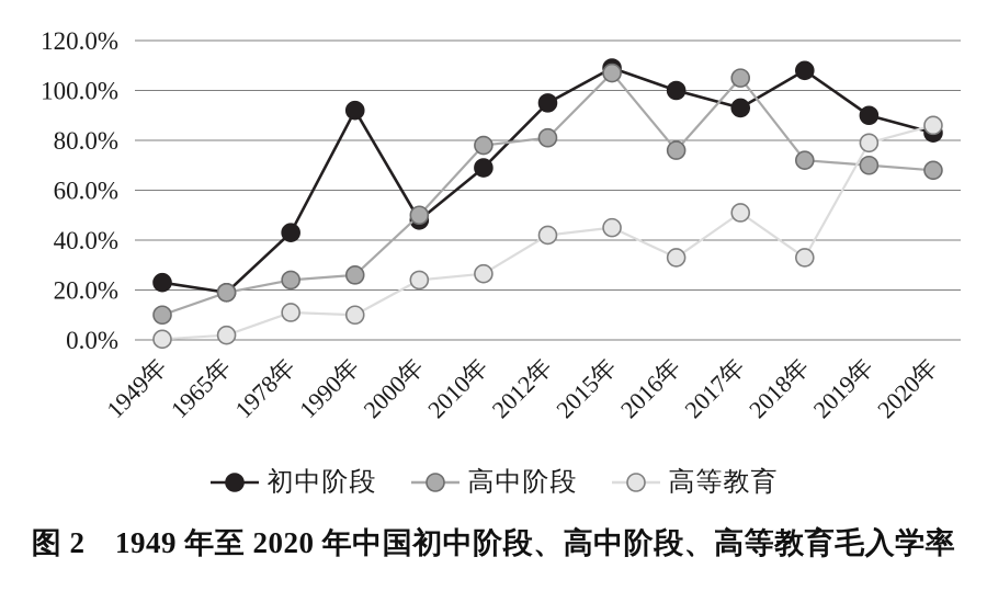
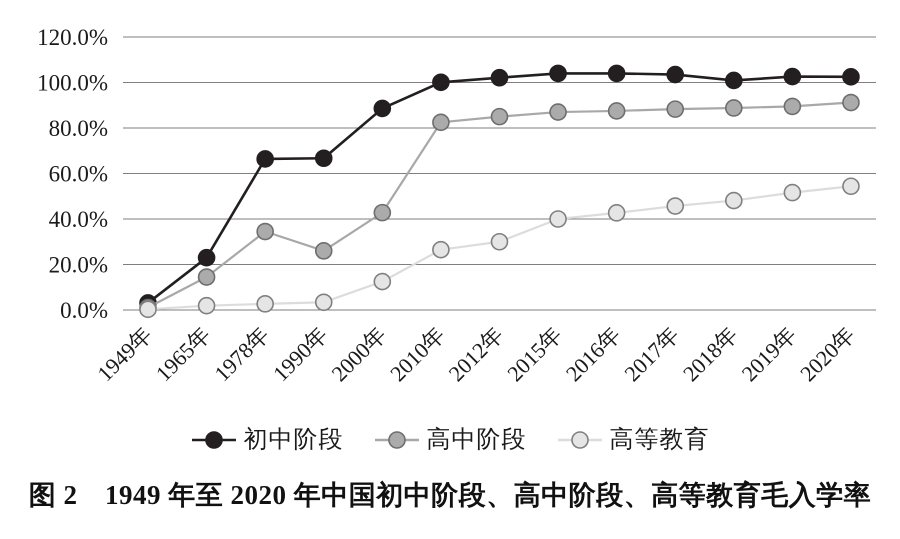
初中阶段/1949年: 23% -> 3%
高中阶段/1949年: 10% -> 1%
初中阶段/1965年: 19% -> 23%
高中阶段/1965年: 19% -> 14%
初中阶段/1978年: 43% -> 66%
高中阶段/1978年: 24% -> 34%
高等教育/1978年: 11% -> 3%
初中阶段/1990年: 92% -> 67%
高等教育/1990年: 10% -> 3%
初中阶段/2000年: 48% -> 89%
高中阶段/2000年: 50% -> 43%
高等教育/2000年: 24% -> 12%
初中阶段/2010年: 69% -> 100%
高中阶段/2010年: 78% -> 82%
初中阶段/2012年: 95% -> 102%
高中阶段/2012年: 81% -> 85%
高等教育/2012年: 42% -> 30%
初中阶段/2015年: 109% -> 104%
高中阶段/2015年: 107% -> 87%
高等教育/2015年: 45% -> 40%
初中阶段/2016年: 100% -> 104%
高中阶段/2016年: 76% -> 88%
高等教育/2016年: 33% -> 43%
初中阶段/2017年: 93% -> 104%
高中阶段/2017年: 105% -> 88%
高等教育/2017年: 51% -> 46%
初中阶段/2018年: 108% -> 101%
高中阶段/2018年: 72% -> 89%
高等教育/2018年: 33% -> 48%
初中阶段/2019年: 90% -> 103%
高中阶段/2019年: 70% -> 90%
高等教育/2019年: 79% -> 52%
初中阶段/2020年: 83% -> 102%
高中阶段/2020年: 68% -> 91%
高等教育/2020年: 86% -> 54%
